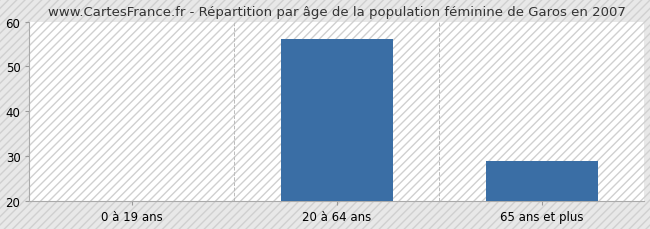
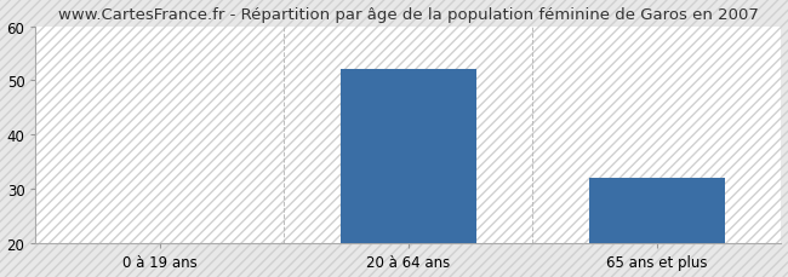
20 à 64 ans: 56 -> 52
65 ans et plus: 29 -> 32
